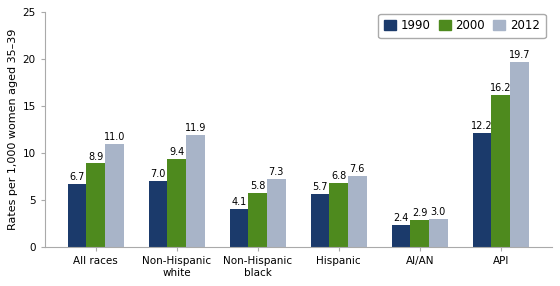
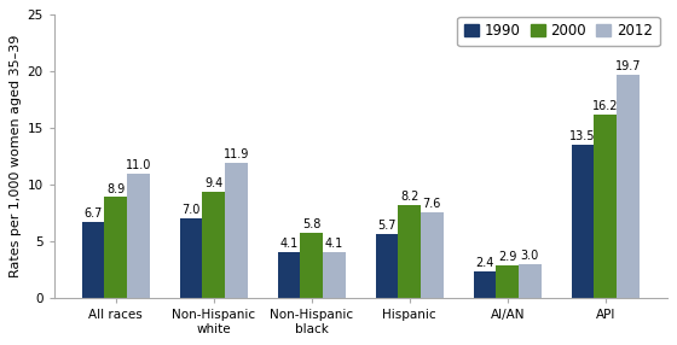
2012/Non-Hispanic black: 7.3 -> 4.1
2000/Hispanic: 6.8 -> 8.2
1990/API: 12.2 -> 13.5
